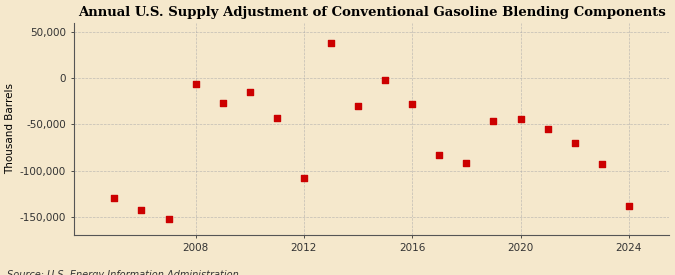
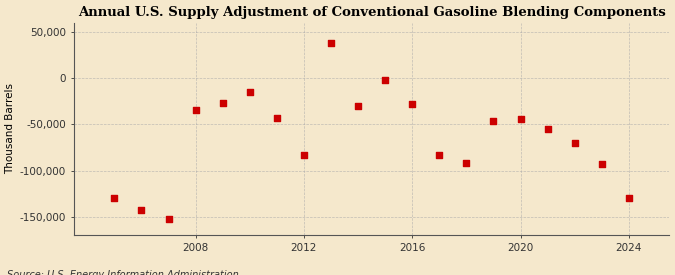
2008: -6,000 -> -35,000
2012: -108,000 -> -83,000
2024: -138,000 -> -130,000
